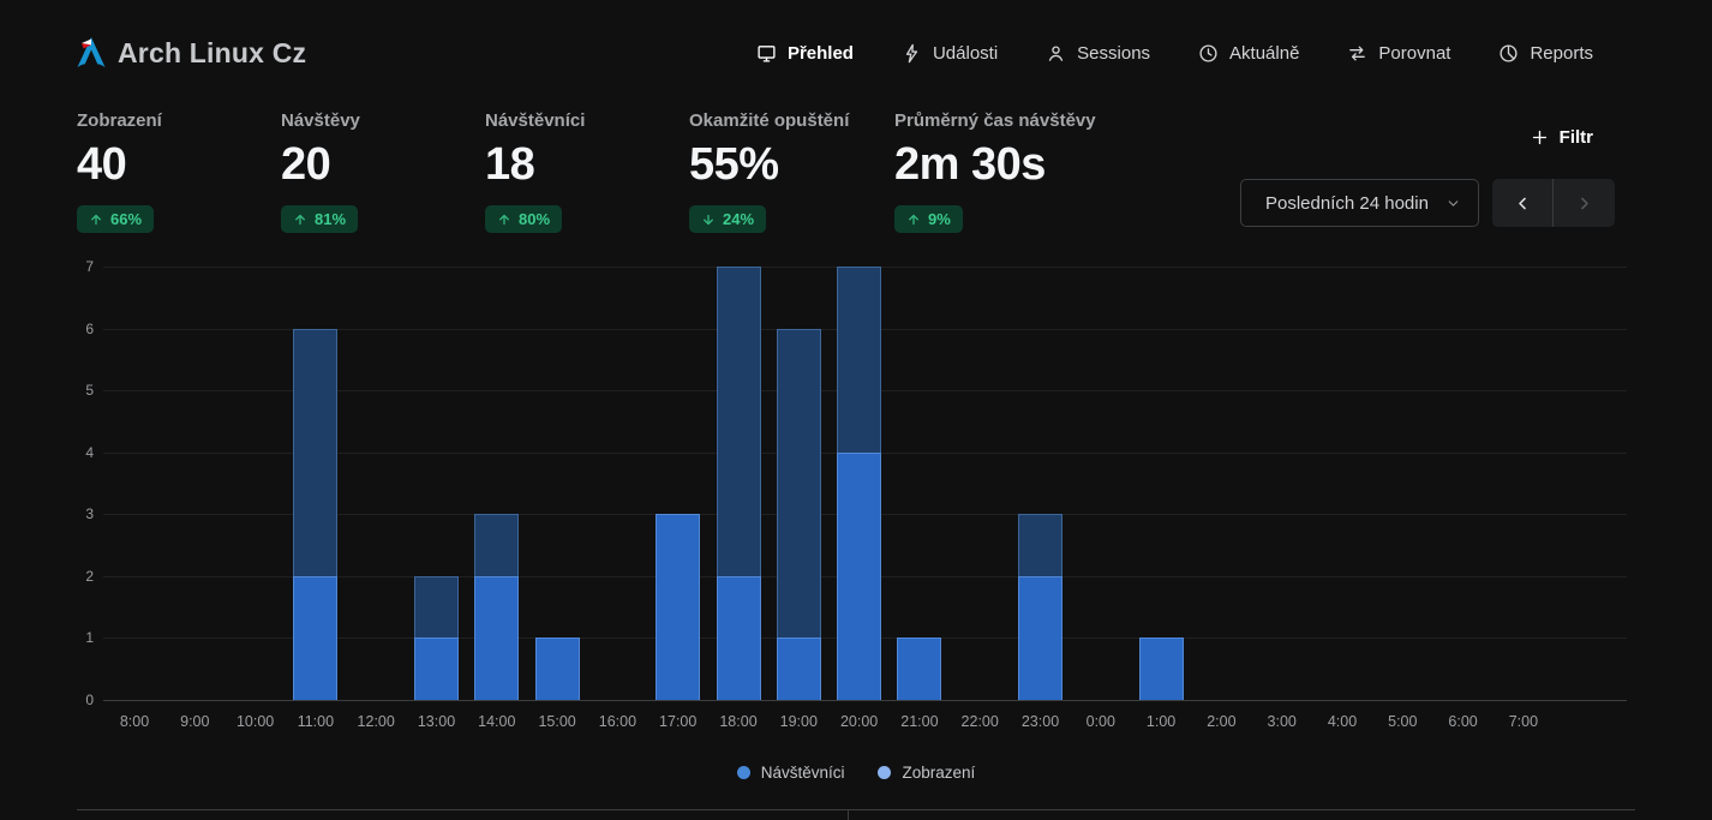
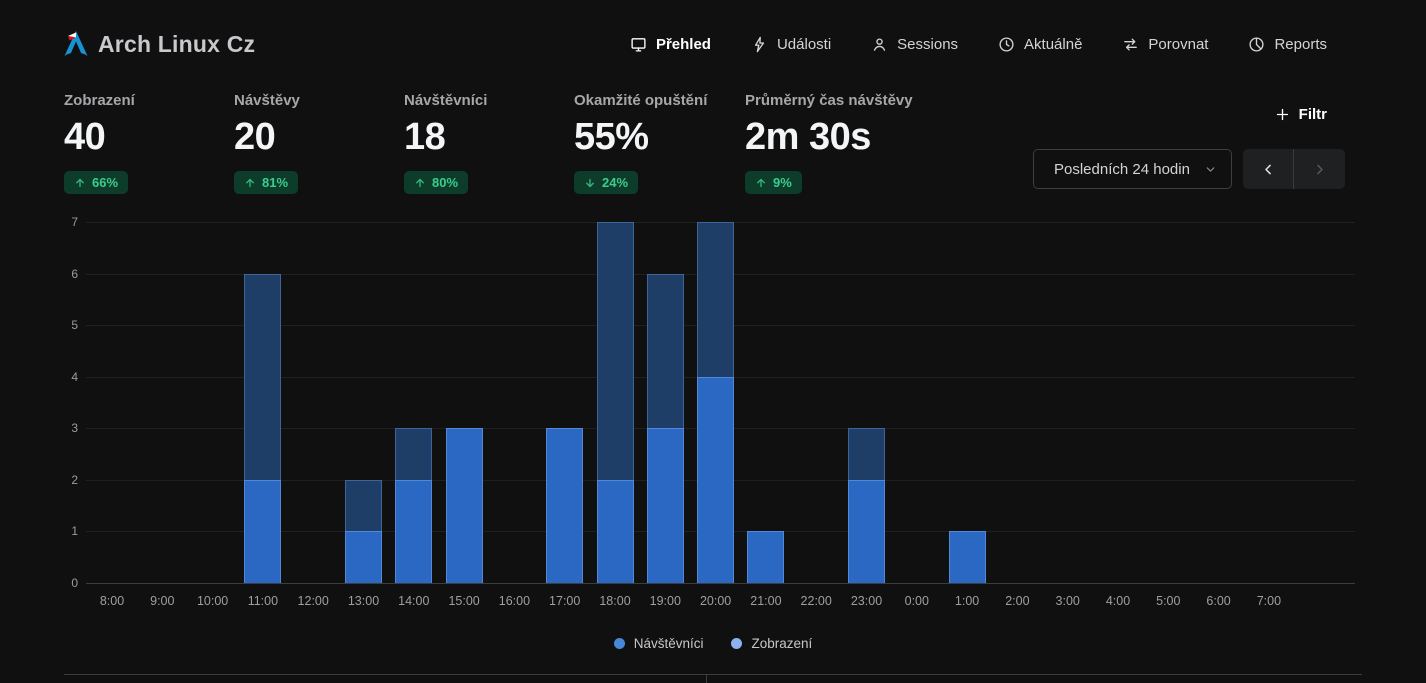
Návštěvníci/15:00: 1 -> 3
Návštěvníci/19:00: 1 -> 3
